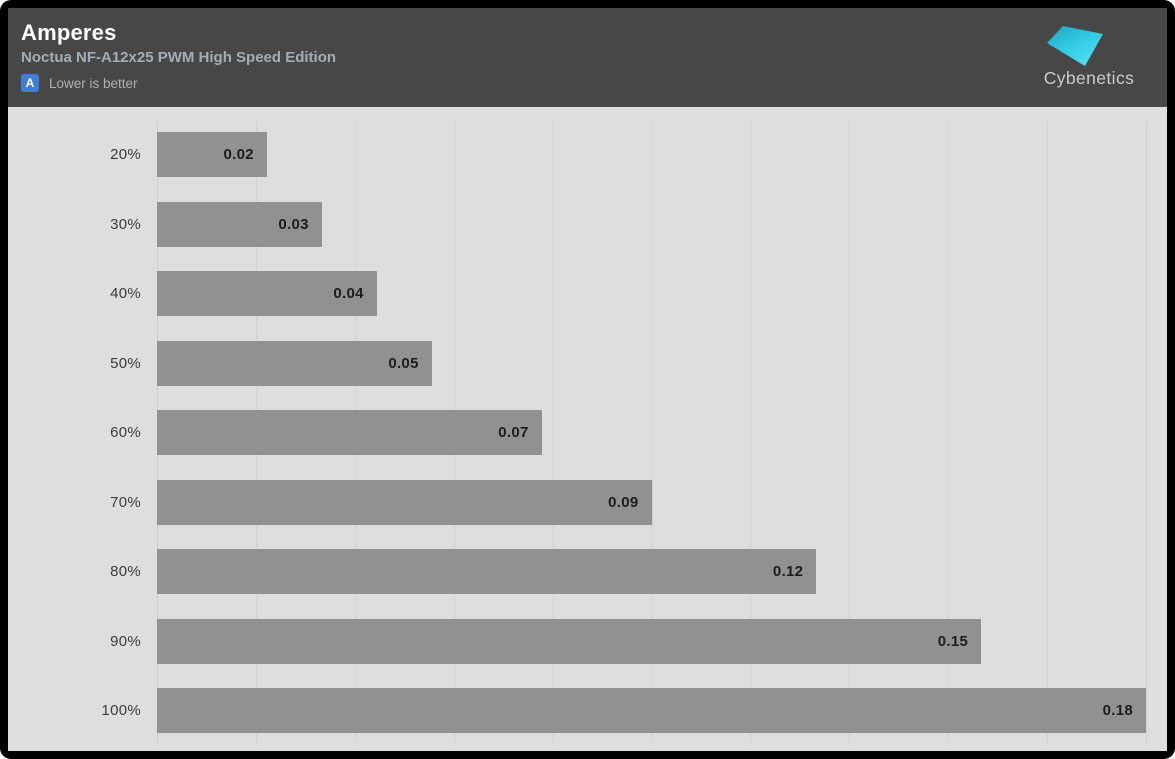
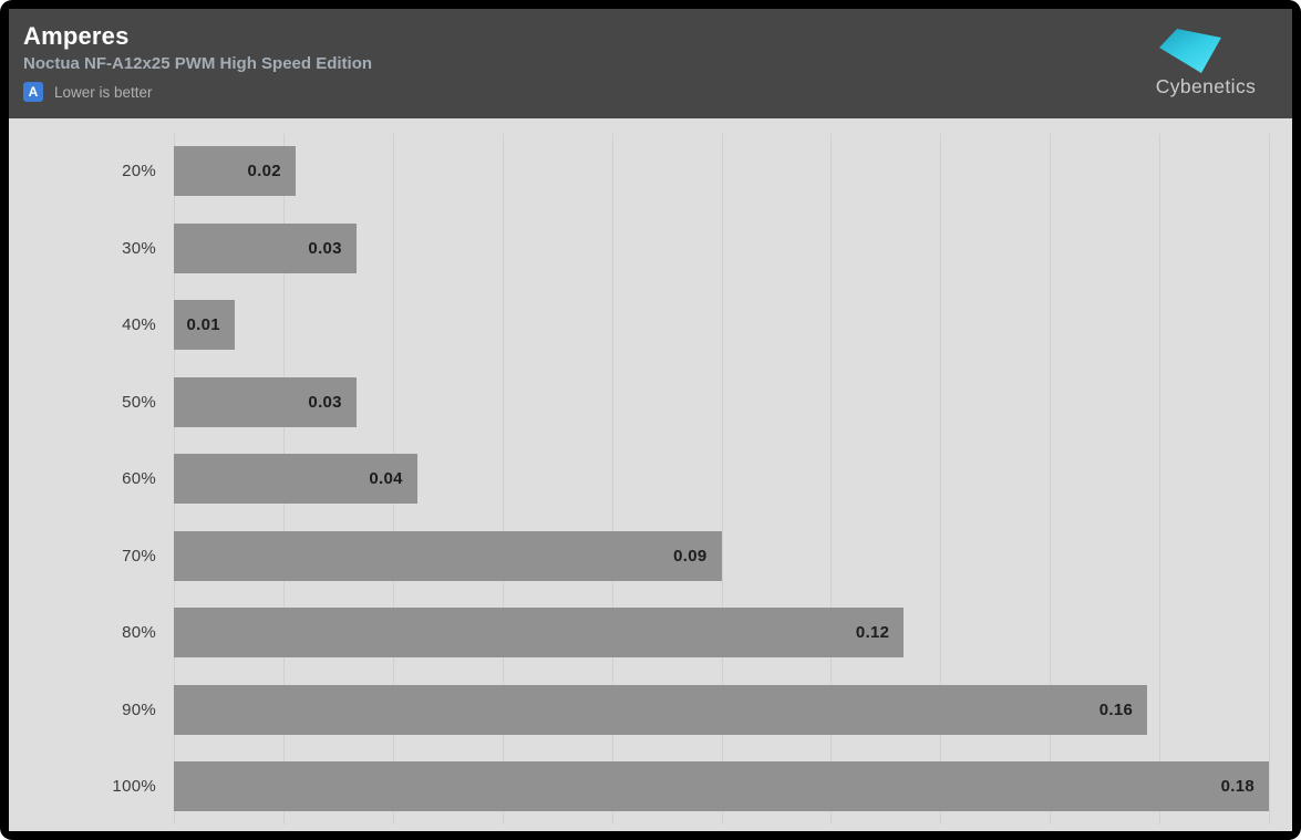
40%: 0.04 -> 0.01
50%: 0.05 -> 0.03
60%: 0.07 -> 0.04
90%: 0.15 -> 0.16
